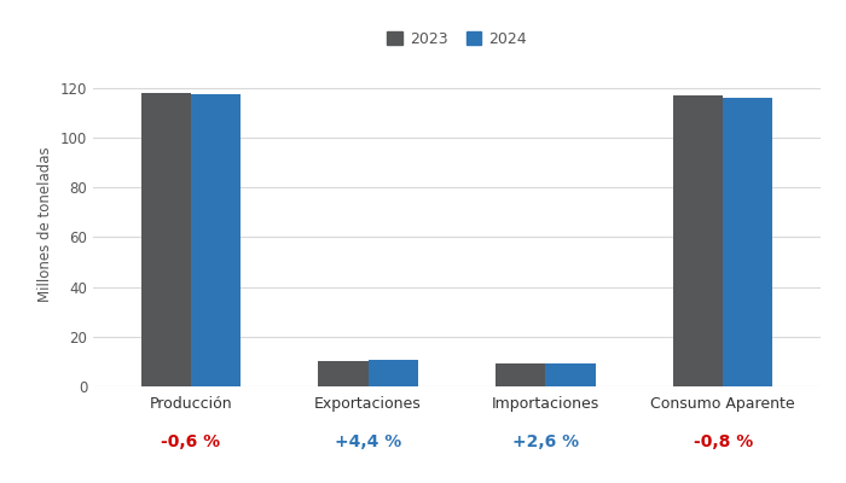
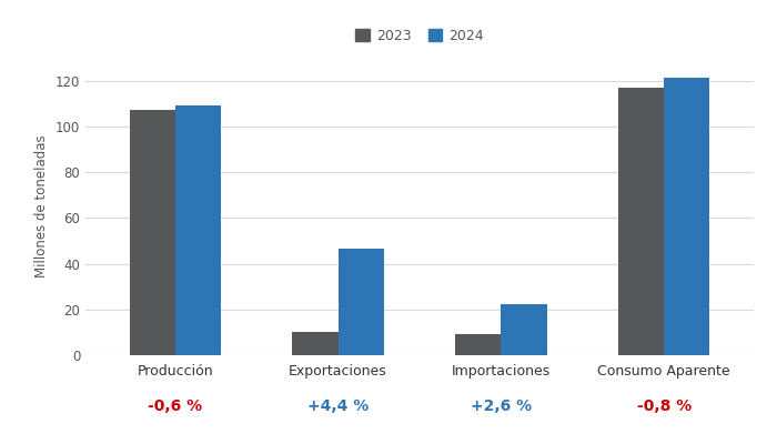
2023/Producción: 118 -> 107
2024/Producción: 117.3 -> 109.0
2024/Exportaciones: 10.4 -> 46.5
2024/Importaciones: 9.2 -> 22.5
2024/Consumo Aparente: 116.1 -> 121.5
